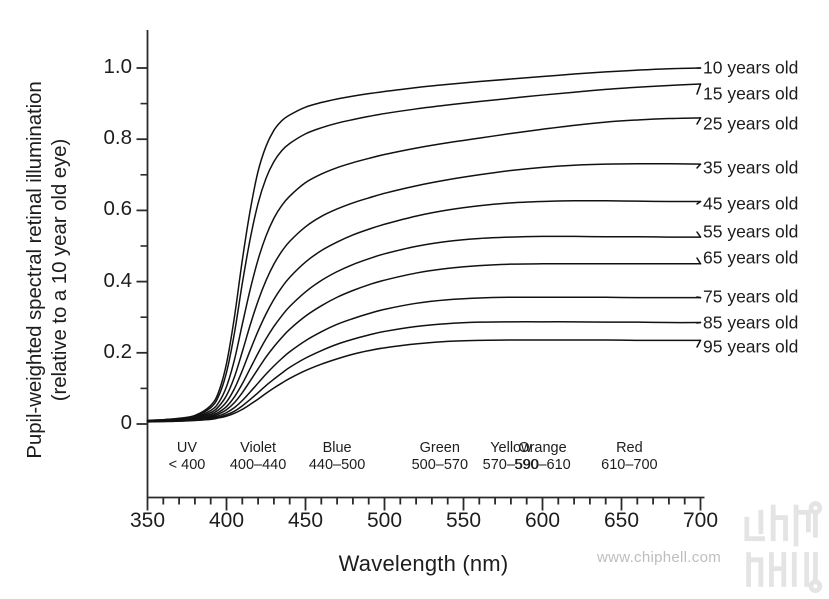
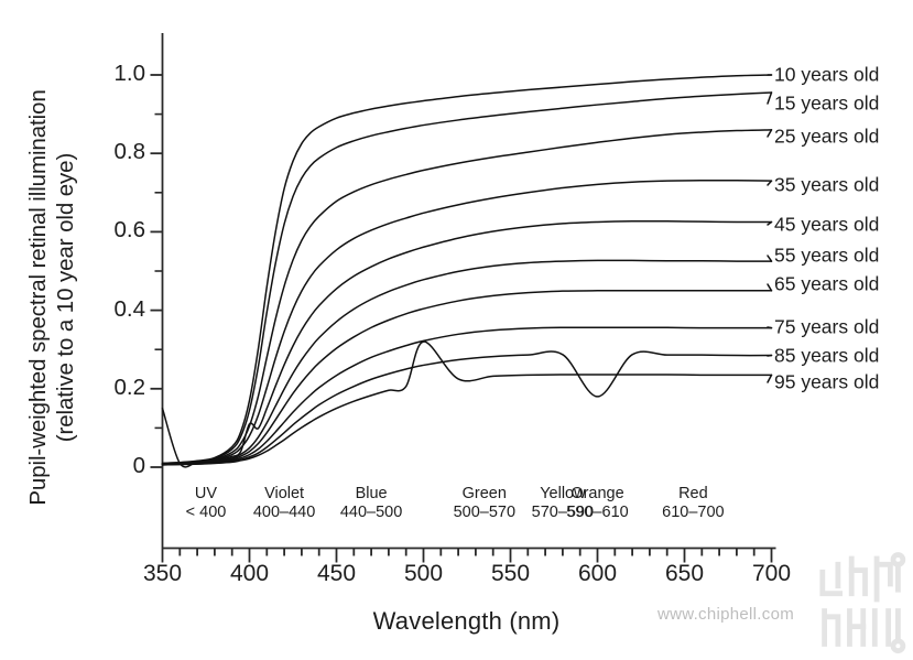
35 years old/350: 0.01 -> 0.15
45 years old/400: 0.06 -> 0.11
95 years old/500: 0.21 -> 0.32
85 years old/600: 0.29 -> 0.18
